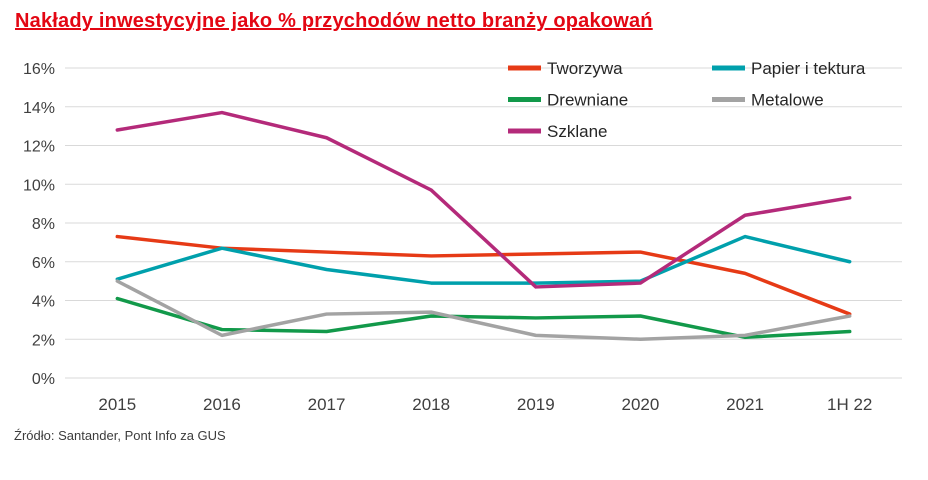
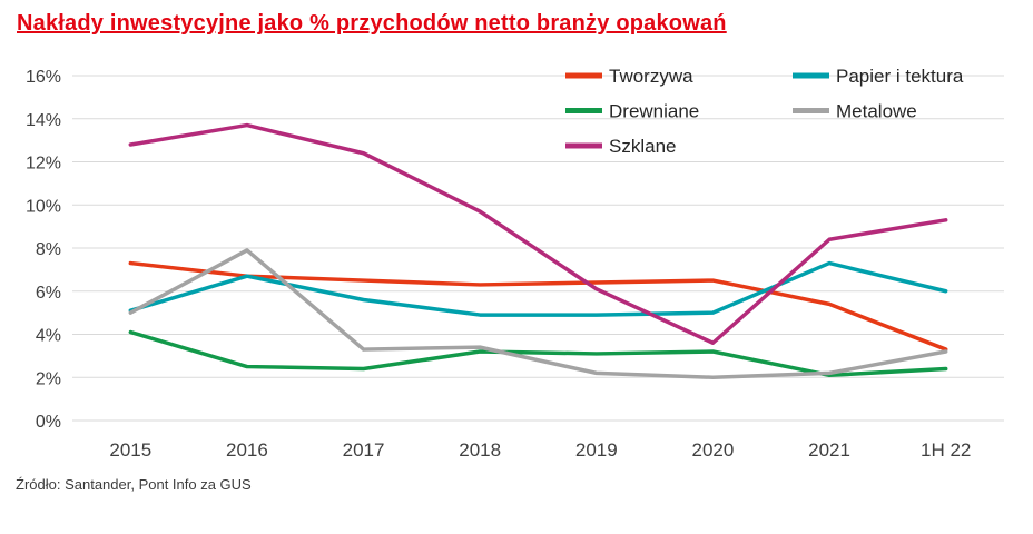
Metalowe/2016: 2.2% -> 7.9%
Szklane/2019: 4.7% -> 6.1%
Szklane/2020: 4.9% -> 3.6%
